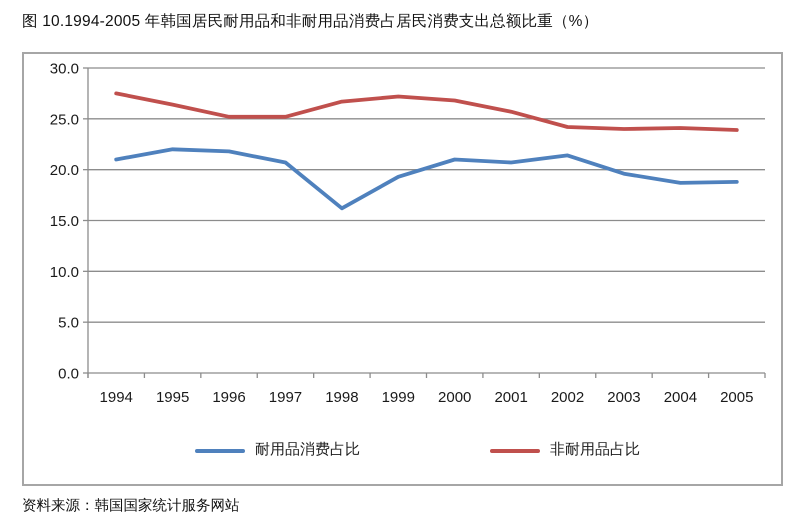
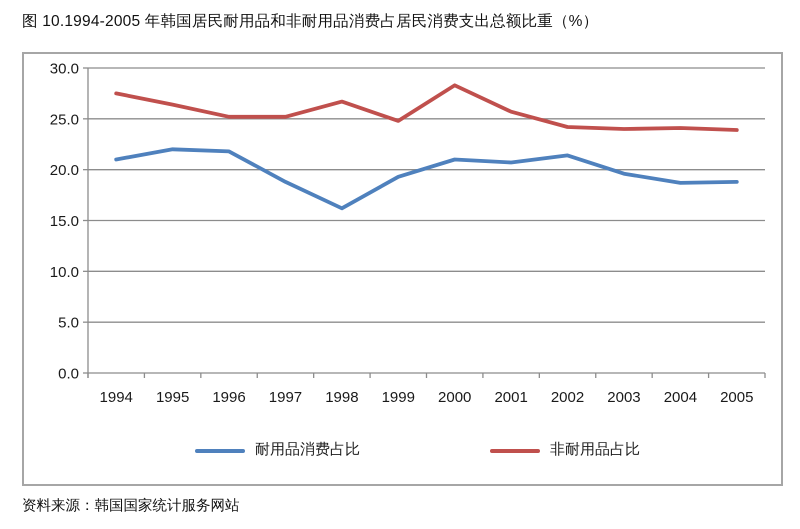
耐用品消费占比/1997: 20.7 -> 18.8
非耐用品占比/1999: 27.2 -> 24.8
非耐用品占比/2000: 26.8 -> 28.3
